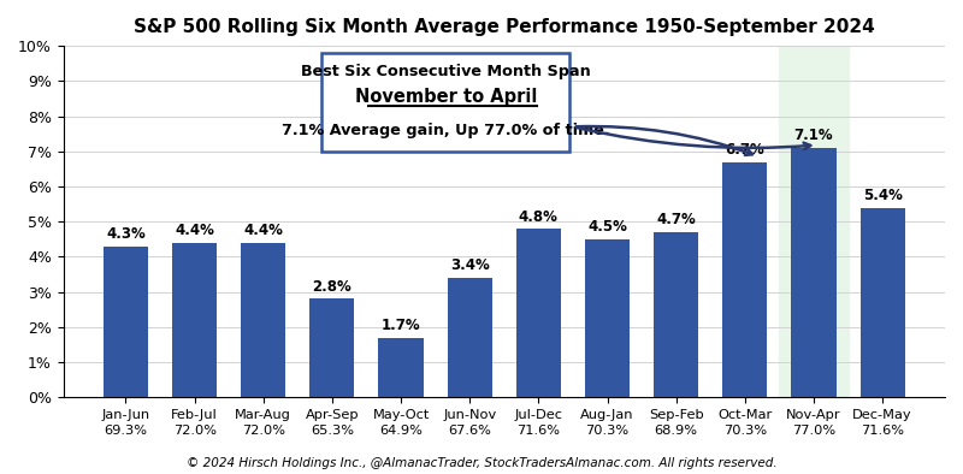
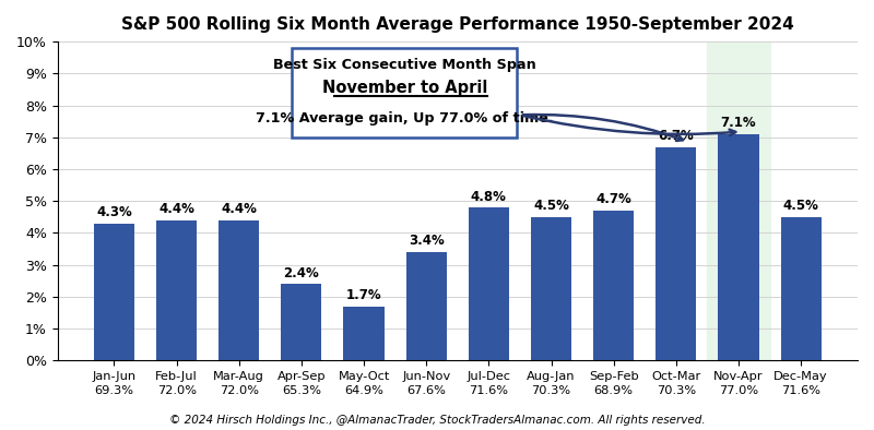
Apr-Sep 65.3%: 2.8% -> 2.4%
Dec-May 71.6%: 5.4% -> 4.5%
